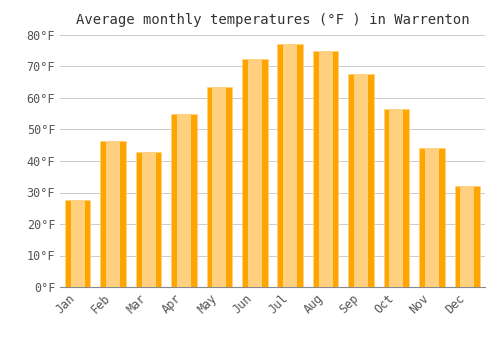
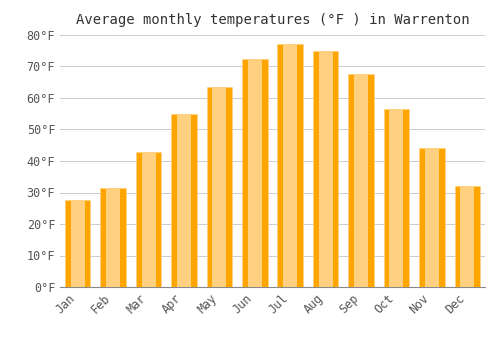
Feb: 46.5°F -> 31.5°F
